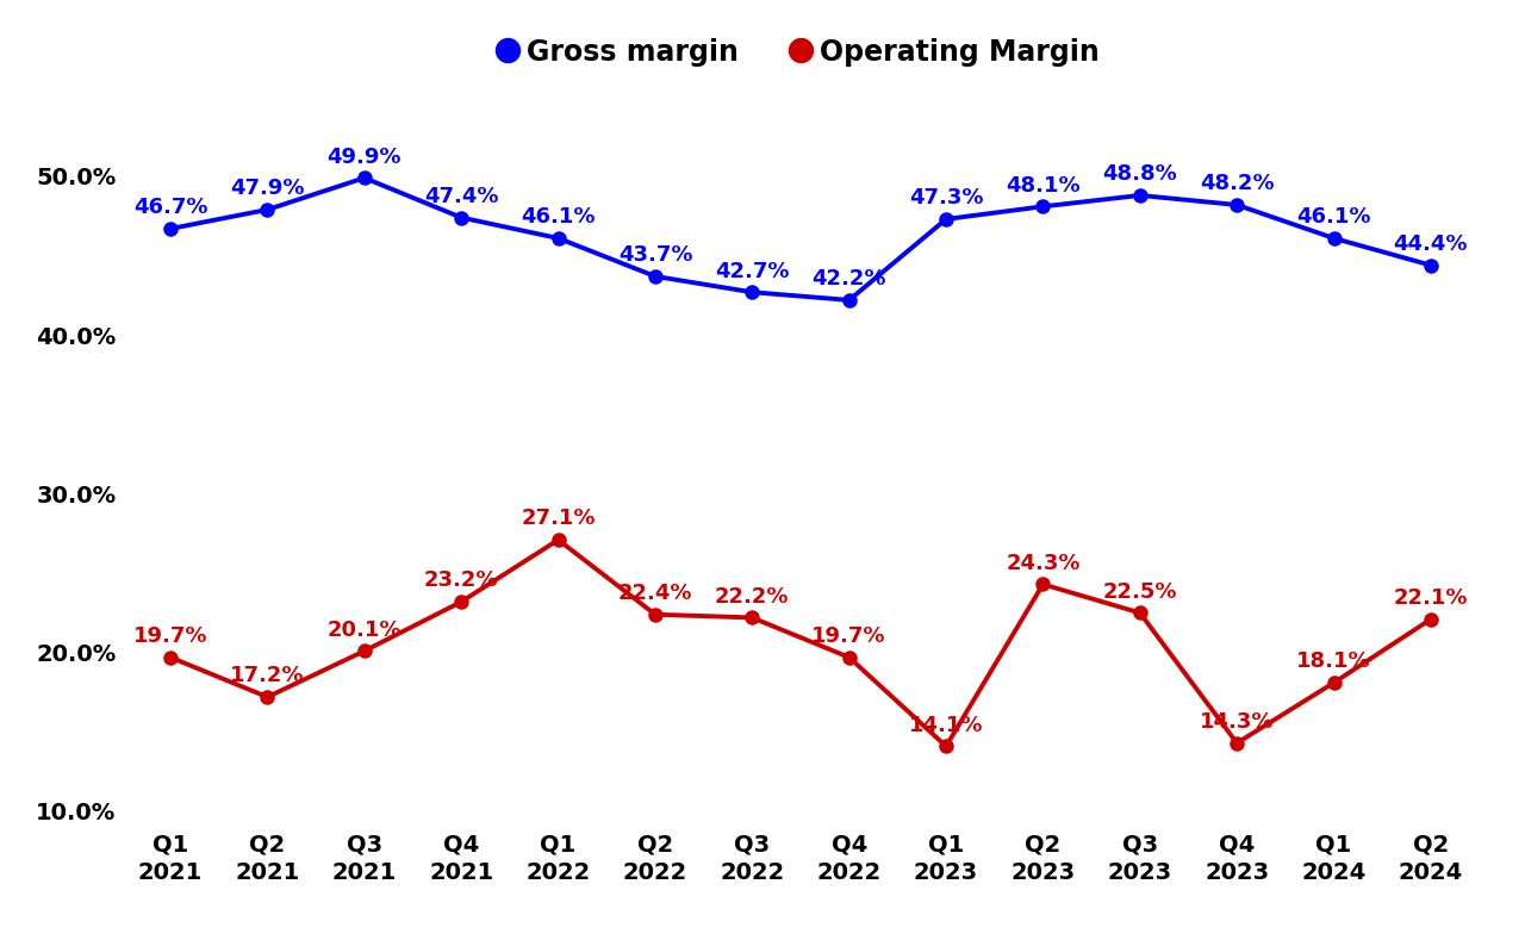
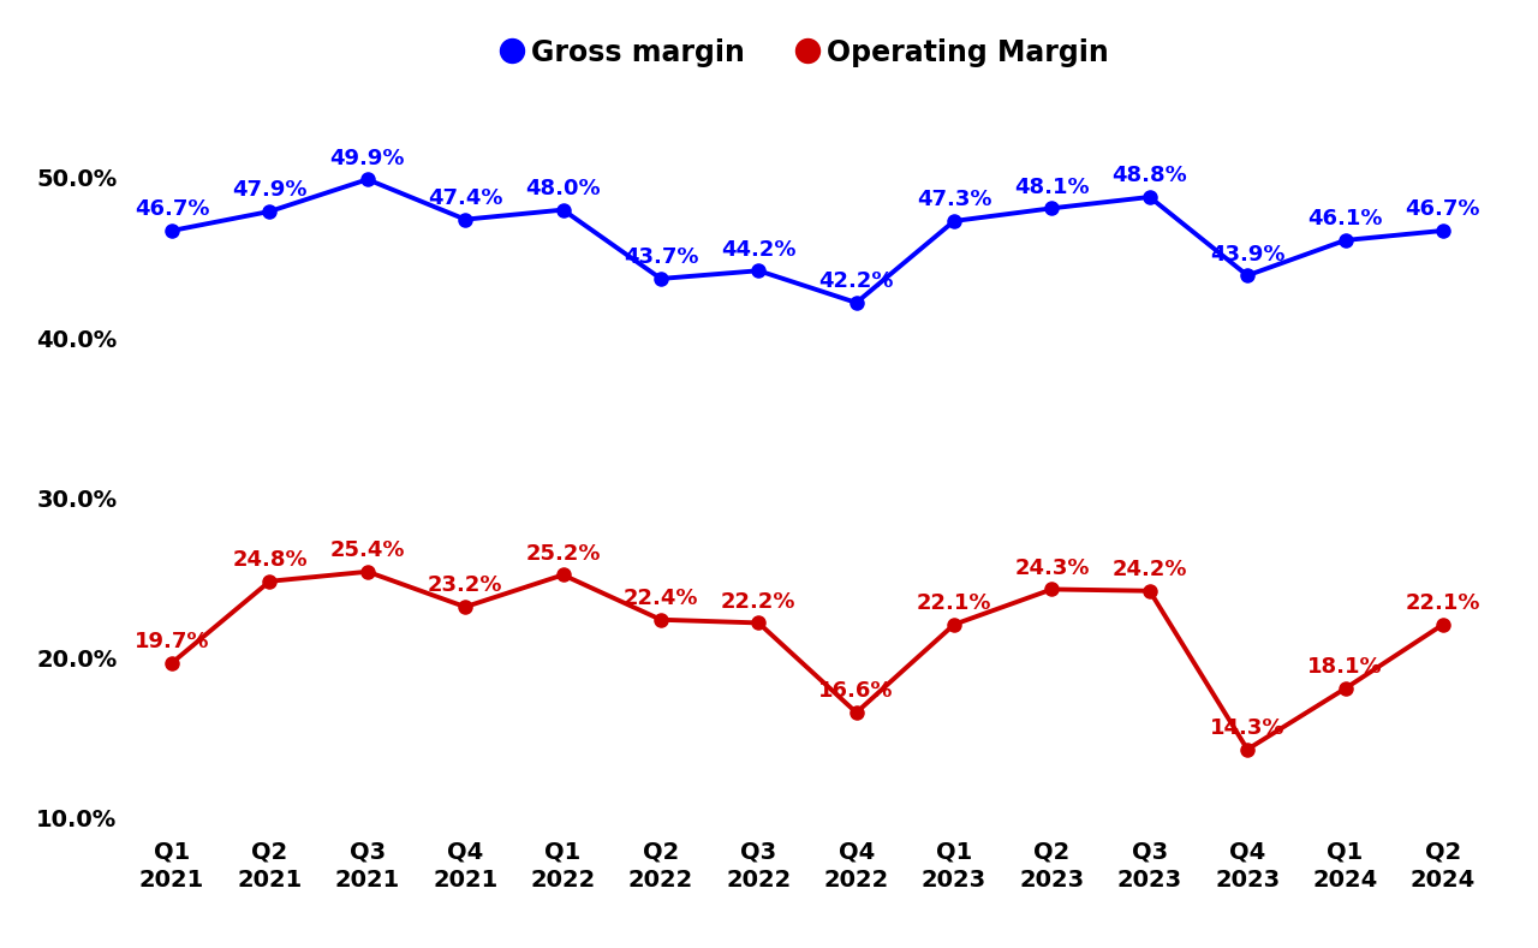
Operating Margin/Q2 2021: 17.2% -> 24.8%
Operating Margin/Q3 2021: 20.1% -> 25.4%
Gross margin/Q1 2022: 46.1% -> 48.0%
Operating Margin/Q1 2022: 27.1% -> 25.2%
Gross margin/Q3 2022: 42.7% -> 44.2%
Operating Margin/Q4 2022: 19.7% -> 16.6%
Operating Margin/Q1 2023: 14.1% -> 22.1%
Operating Margin/Q3 2023: 22.5% -> 24.2%
Gross margin/Q4 2023: 48.2% -> 43.9%
Gross margin/Q2 2024: 44.4% -> 46.7%
